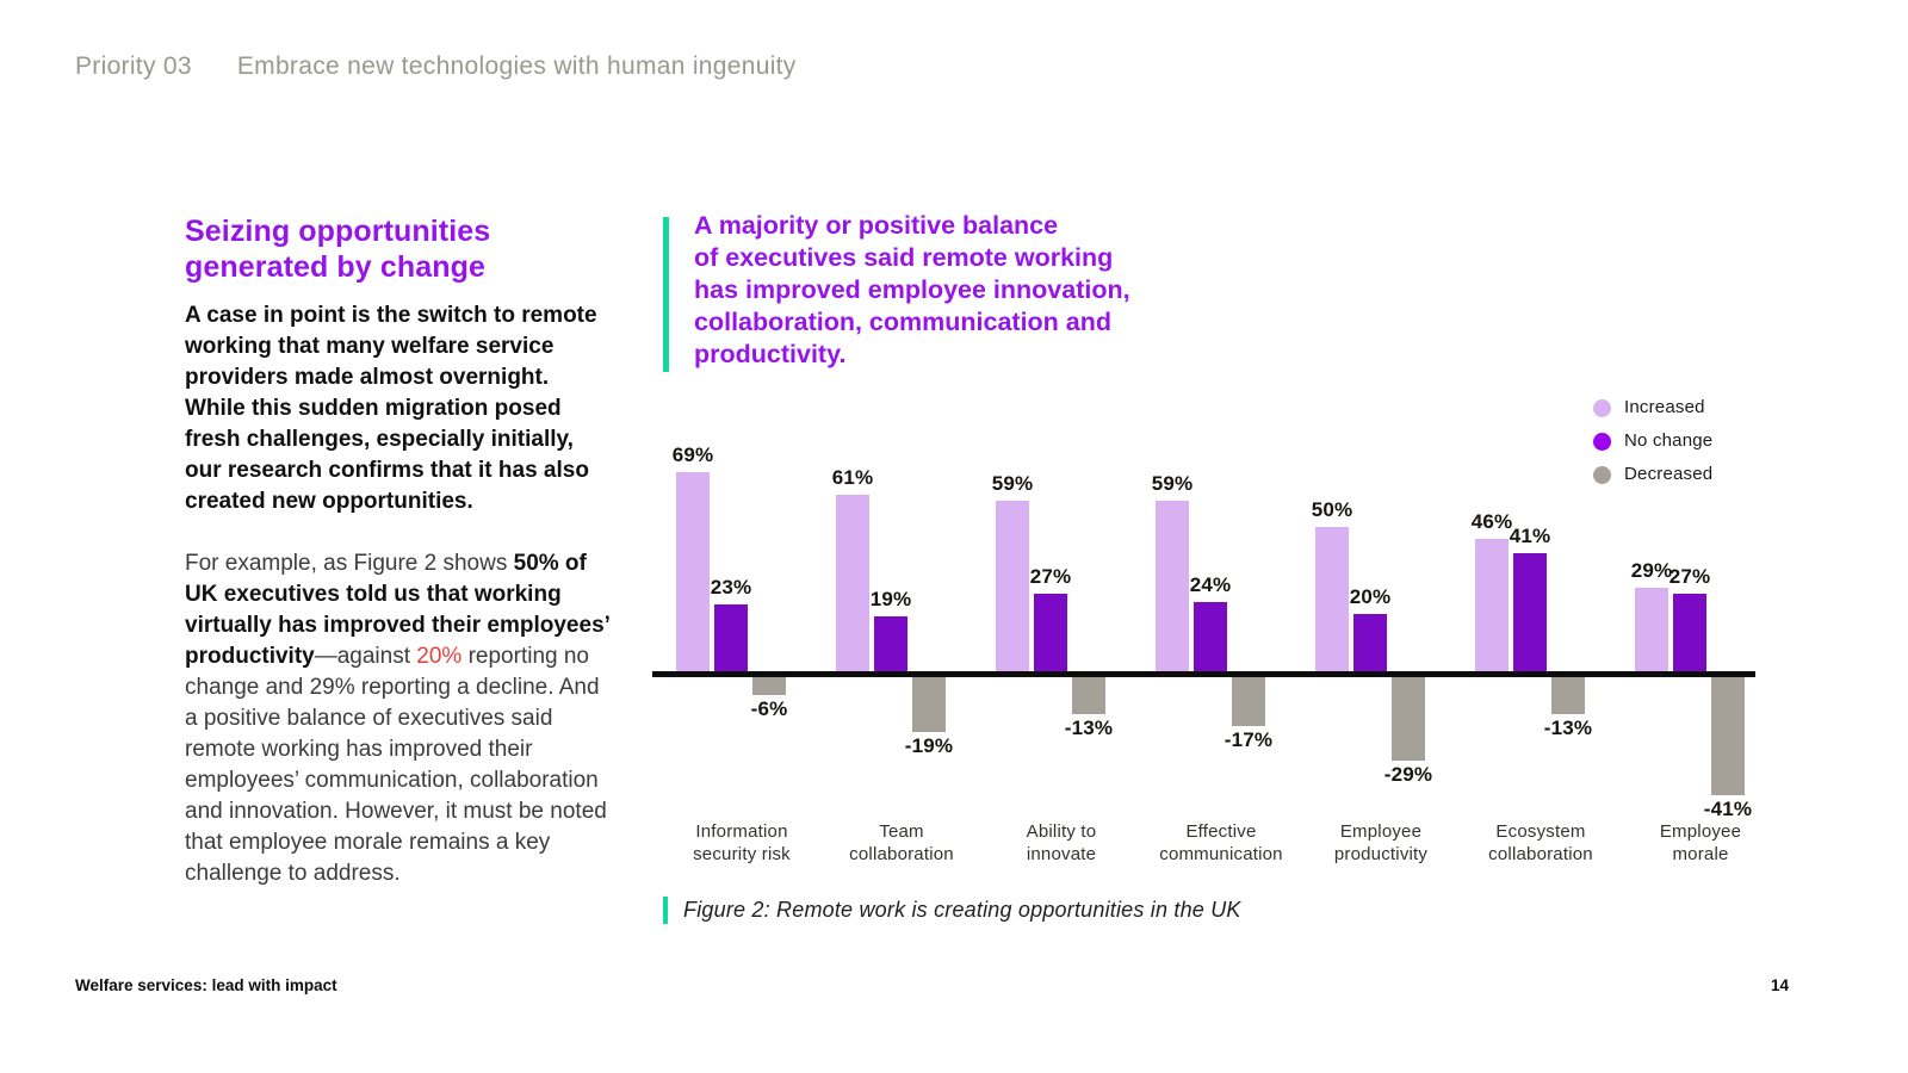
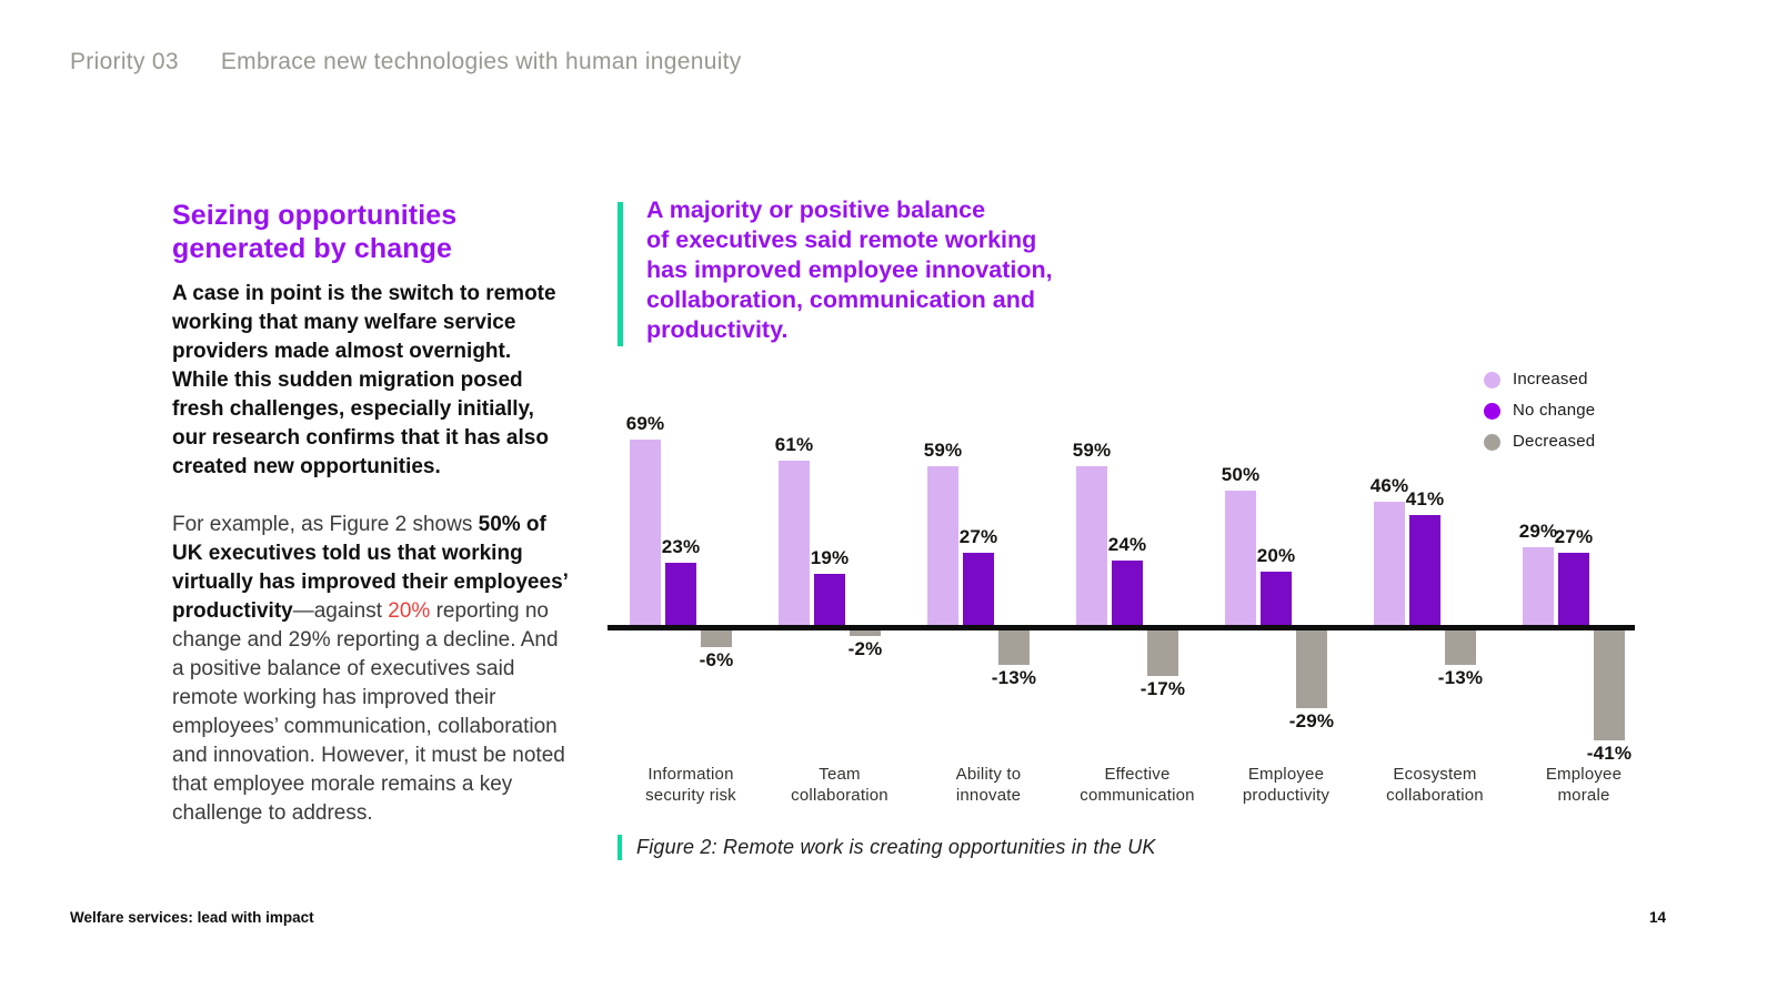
Decreased/Team collaboration: -19% -> -2%
